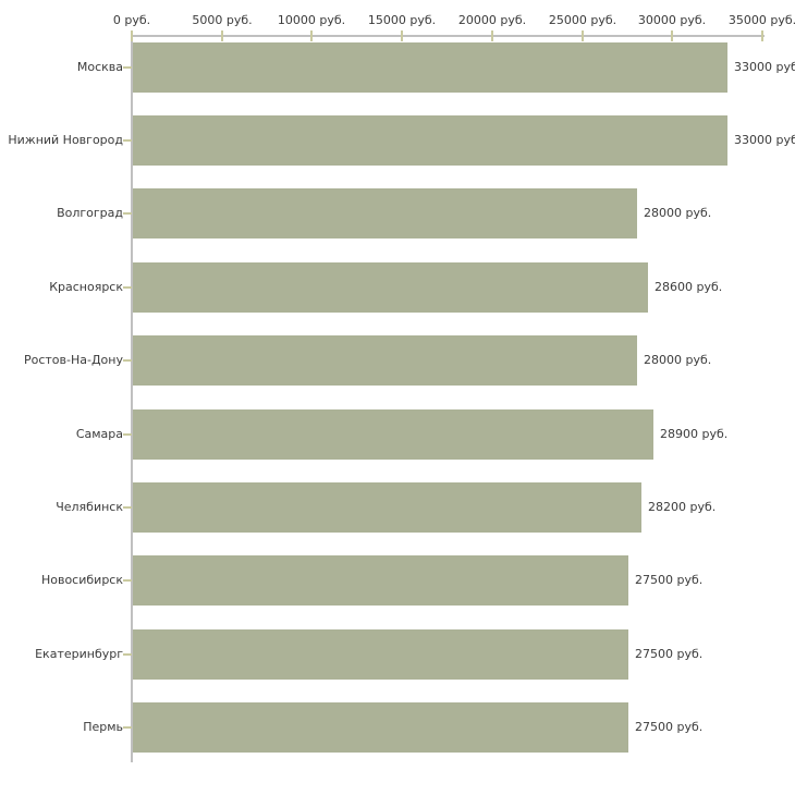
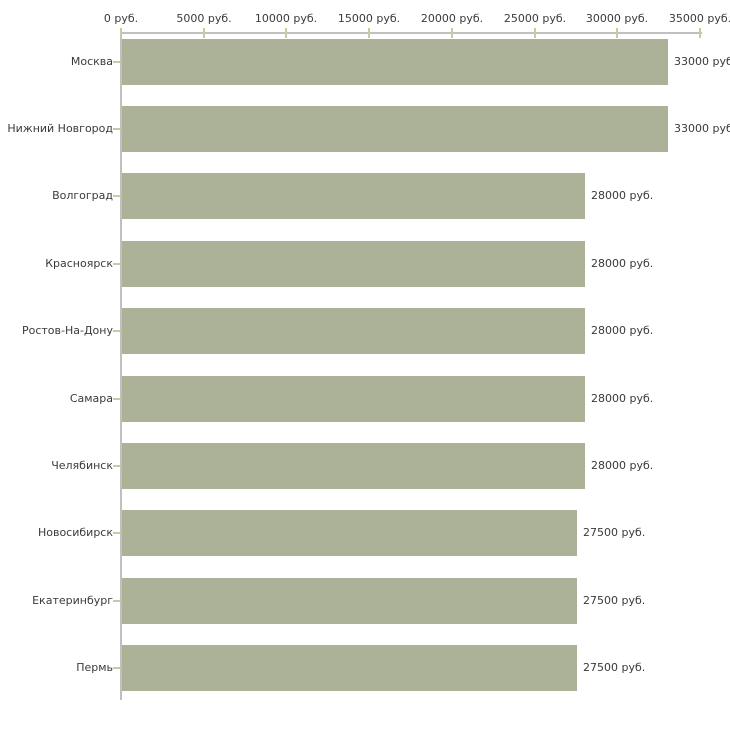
Красноярск: 28600 -> 28000
Самара: 28900 -> 28000
Челябинск: 28200 -> 28000
